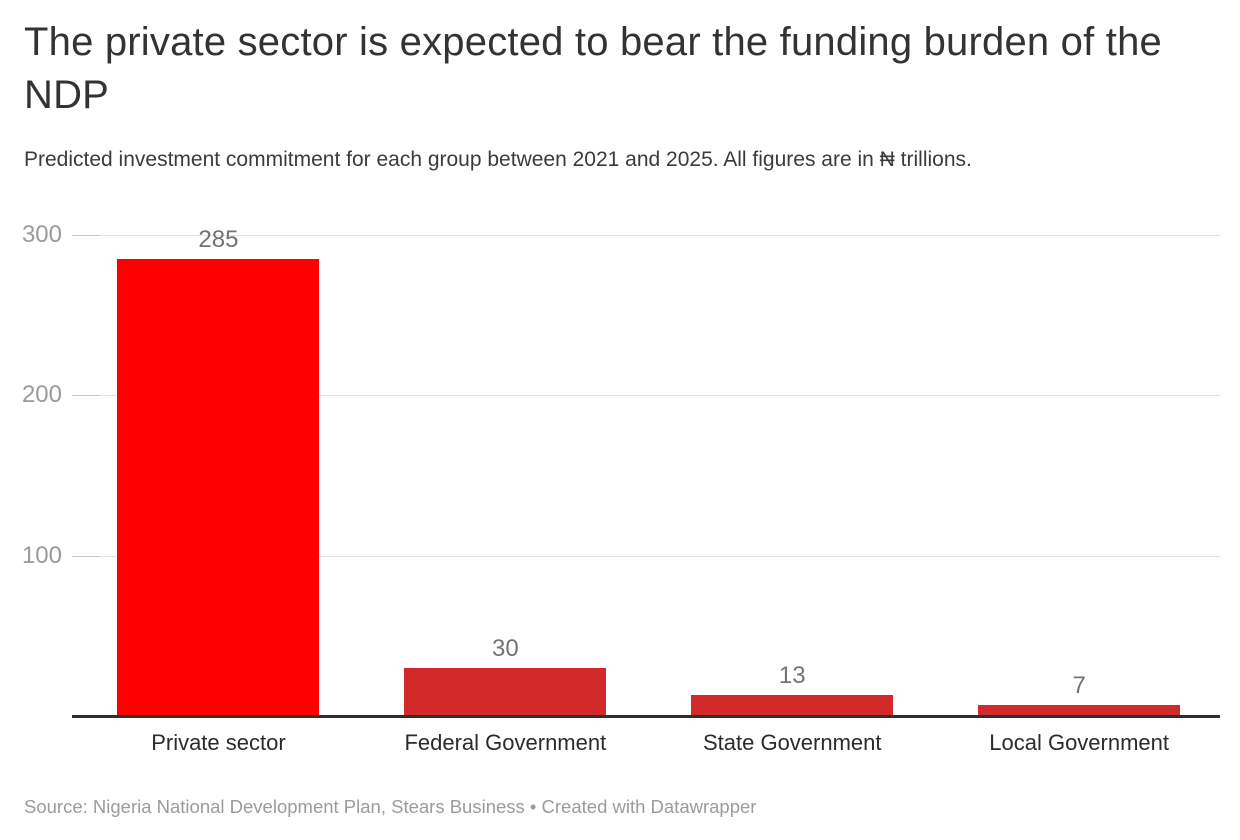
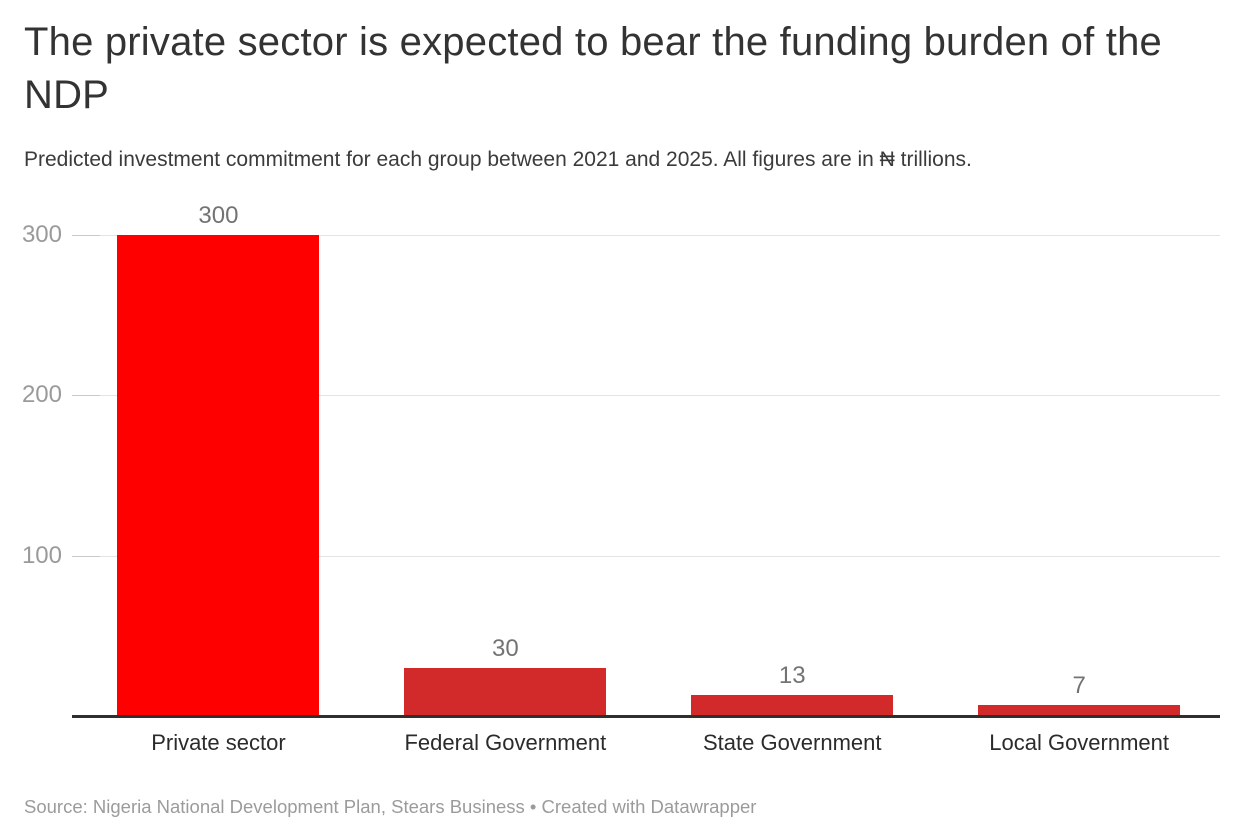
Private sector: 285 -> 300
